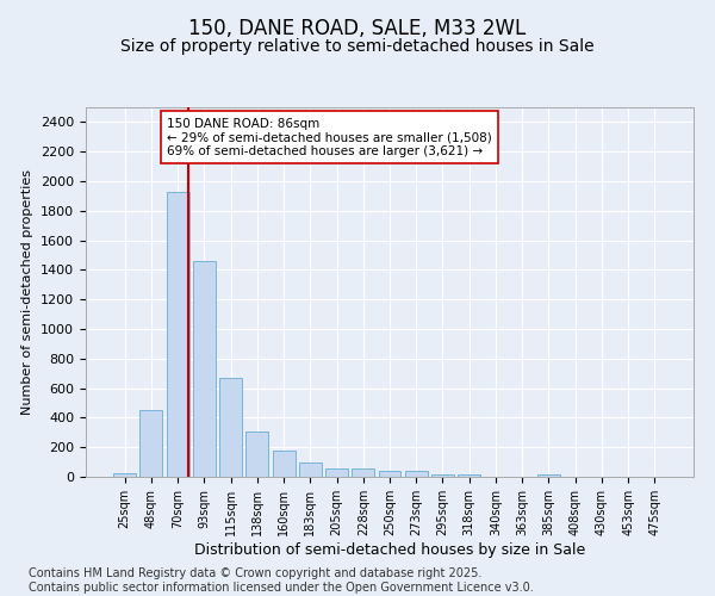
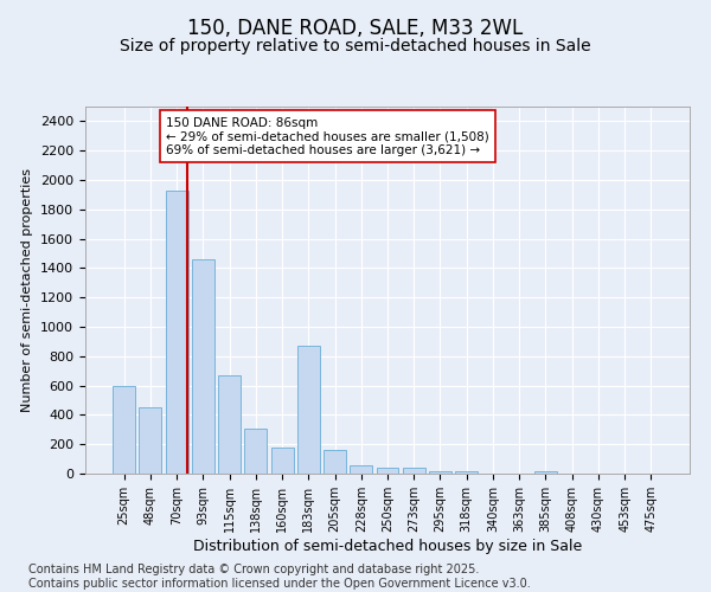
25sqm: 20 -> 600
183sqm: 100 -> 870
205sqm: 60 -> 160
